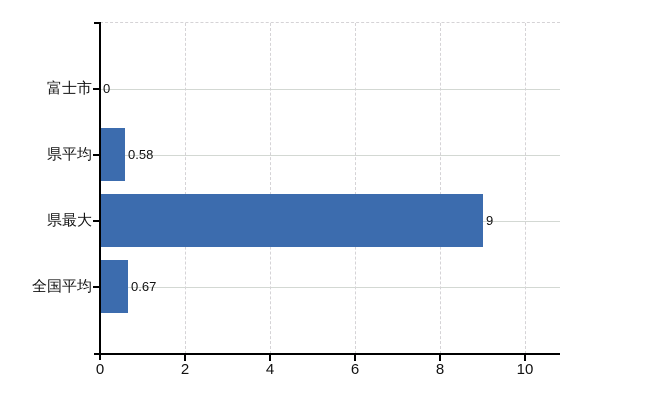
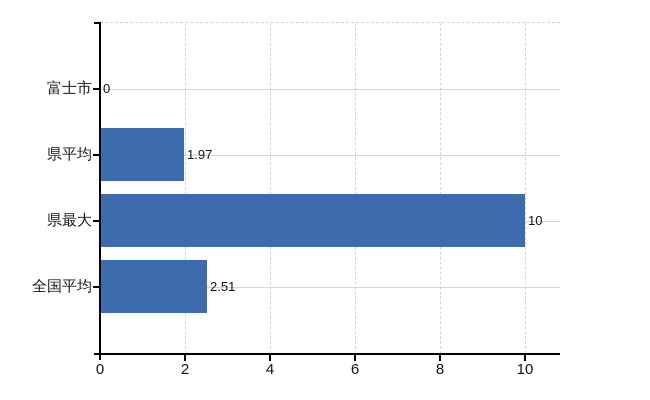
県平均: 0.58 -> 1.97
県最大: 9 -> 10
全国平均: 0.67 -> 2.51
